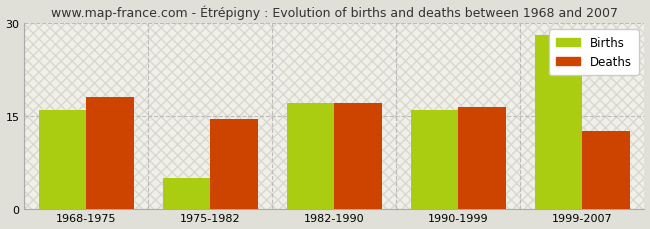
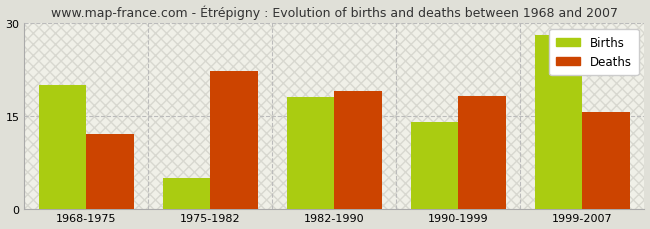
Births/1968-1975: 16 -> 20
Deaths/1968-1975: 18.0 -> 12.0
Deaths/1975-1982: 14.5 -> 22.2
Births/1982-1990: 17 -> 18
Deaths/1982-1990: 17.0 -> 19.0
Births/1990-1999: 16 -> 14
Deaths/1990-1999: 16.5 -> 18.2
Deaths/1999-2007: 12.5 -> 15.6
